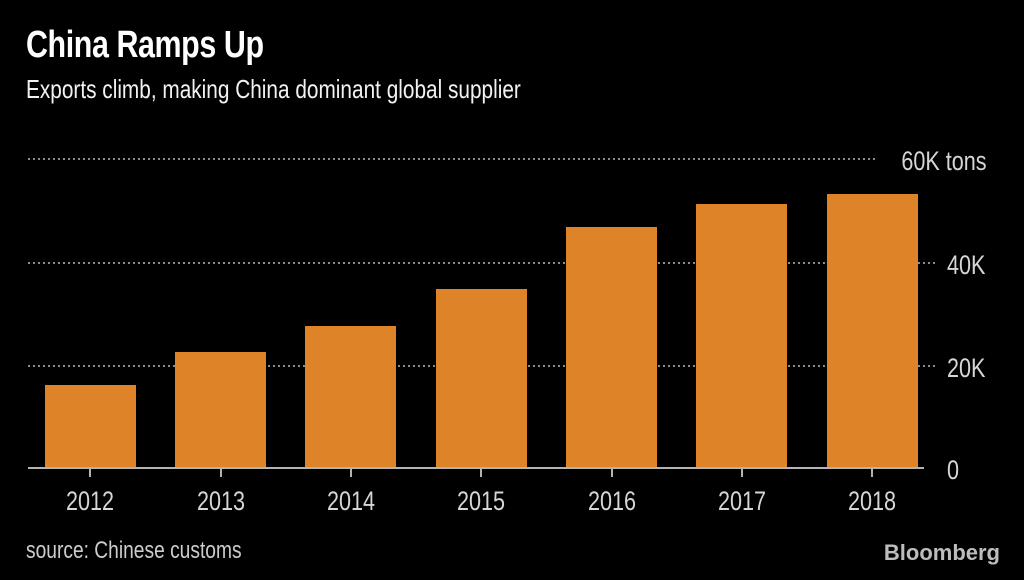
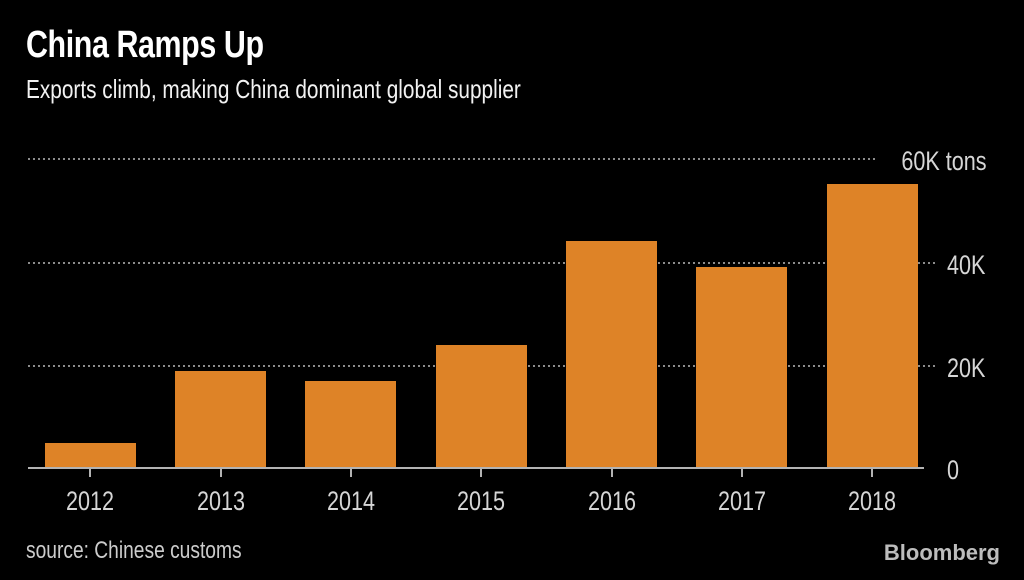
2012: 16K -> 5K
2013: 22K -> 19K
2014: 28K -> 17K
2015: 35K -> 24K
2016: 47K -> 44K
2017: 51K -> 39K
2018: 53K -> 55K
